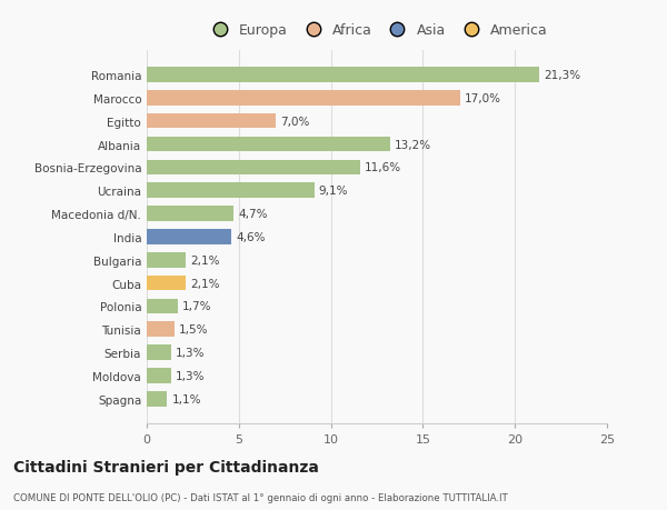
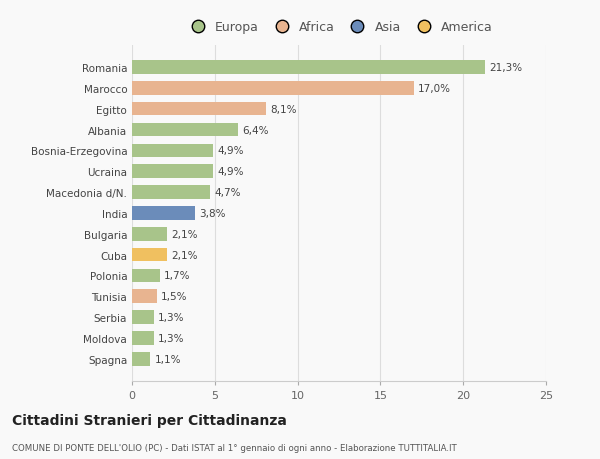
Egitto: 7,0% -> 8,1%
Albania: 13,2% -> 6,4%
Bosnia-Erzegovina: 11,6% -> 4,9%
Ucraina: 9,1% -> 4,9%
India: 4,6% -> 3,8%
